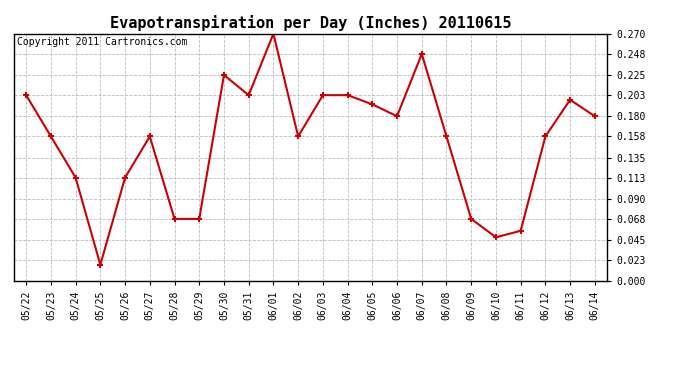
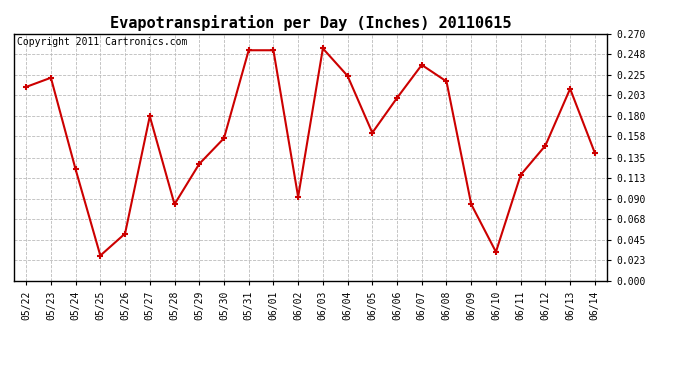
05/22: 0.203 -> 0.212
05/23: 0.158 -> 0.222
05/24: 0.113 -> 0.122
05/25: 0.018 -> 0.028
05/26: 0.113 -> 0.052
05/27: 0.158 -> 0.180
05/28: 0.068 -> 0.084
05/29: 0.068 -> 0.128
05/30: 0.225 -> 0.156
05/31: 0.203 -> 0.252
06/01: 0.270 -> 0.252
06/02: 0.158 -> 0.092
06/03: 0.203 -> 0.254
06/04: 0.203 -> 0.224
06/05: 0.193 -> 0.162
06/06: 0.180 -> 0.200
06/07: 0.248 -> 0.236
06/08: 0.158 -> 0.218
06/09: 0.068 -> 0.084
06/10: 0.048 -> 0.032
06/11: 0.055 -> 0.116
06/12: 0.158 -> 0.148
06/13: 0.198 -> 0.210
06/14: 0.180 -> 0.140
